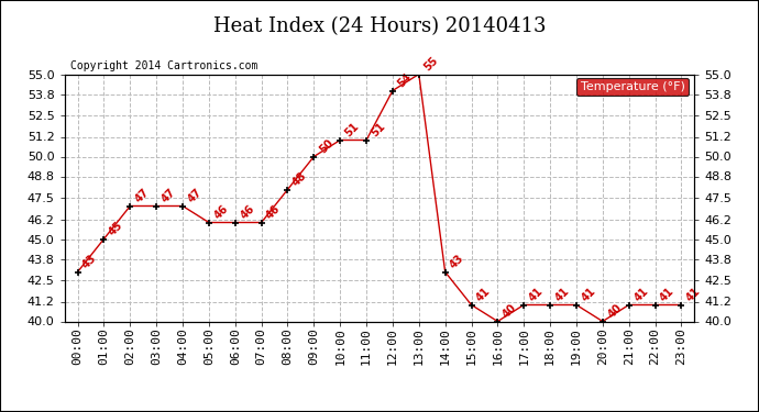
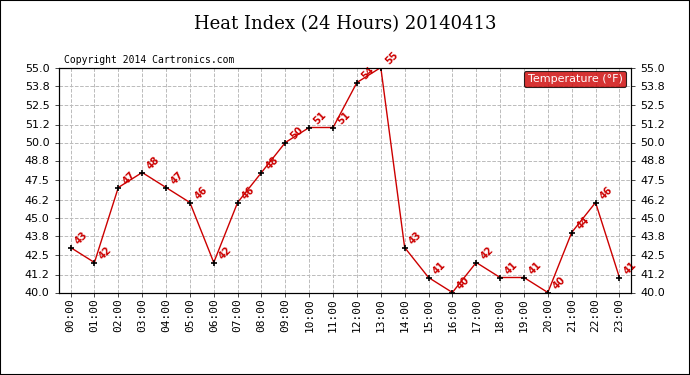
01:00: 45 -> 42
03:00: 47 -> 48
06:00: 46 -> 42
17:00: 41 -> 42
21:00: 41 -> 44
22:00: 41 -> 46
